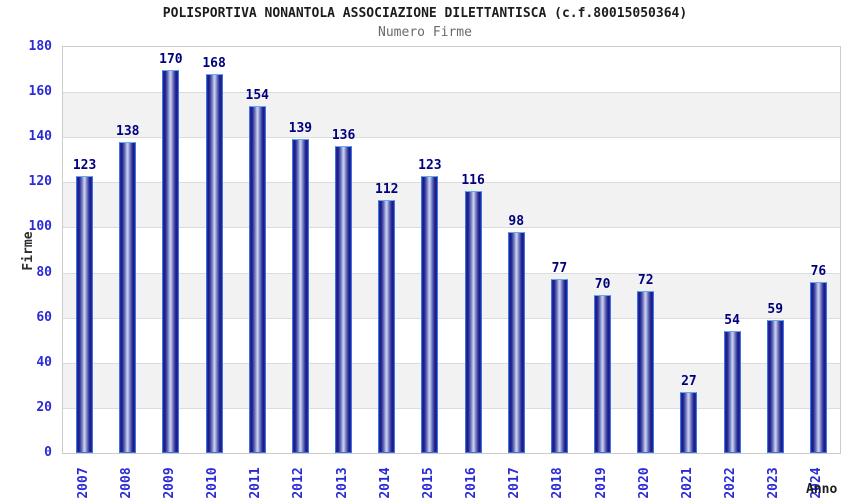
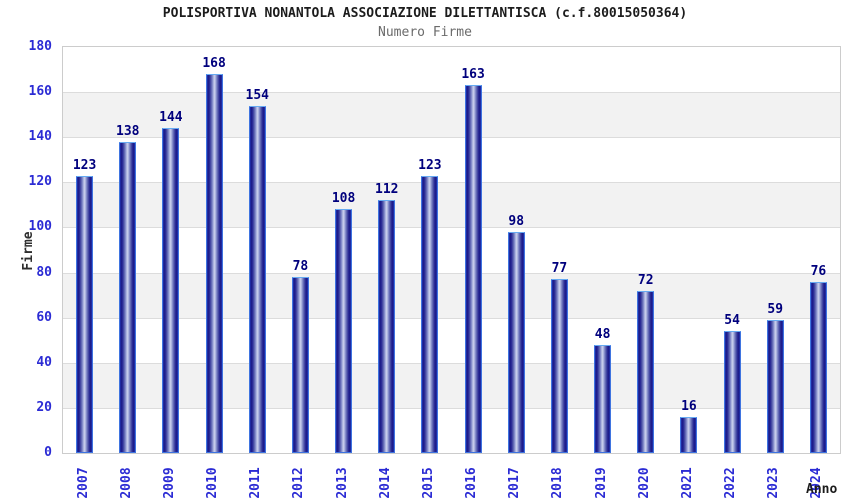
2009: 170 -> 144
2012: 139 -> 78
2013: 136 -> 108
2016: 116 -> 163
2019: 70 -> 48
2021: 27 -> 16
